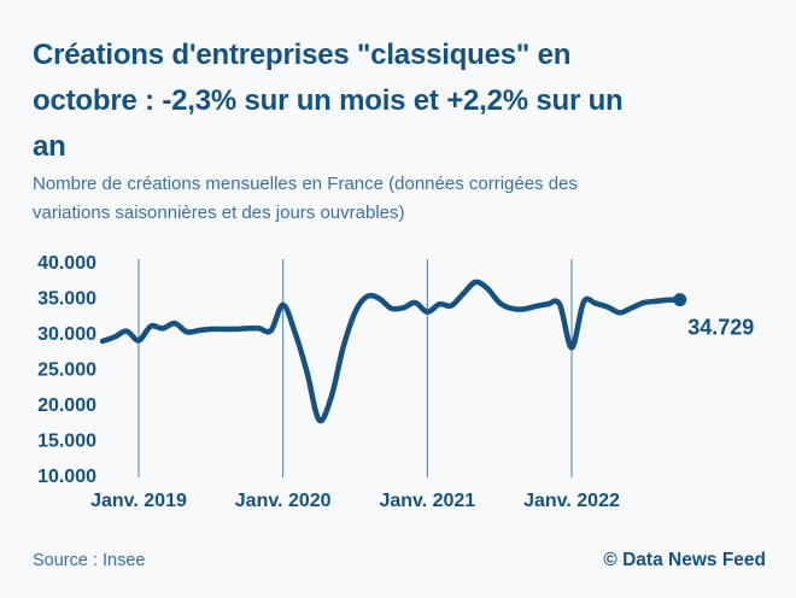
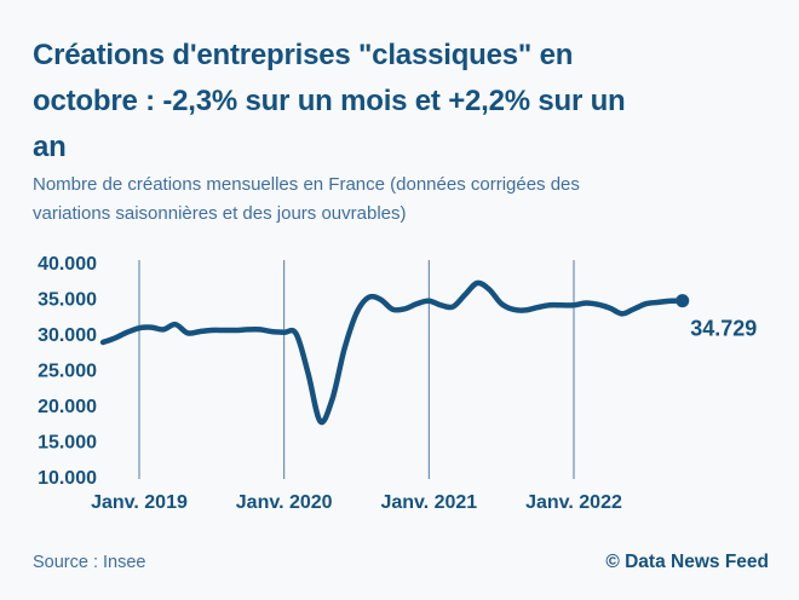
Janv. 2019: 29000 -> 31000
Janv. 2020: 34000 -> 30000
Janv. 2021: 33000 -> 35000
Janv. 2022: 28000 -> 34000
